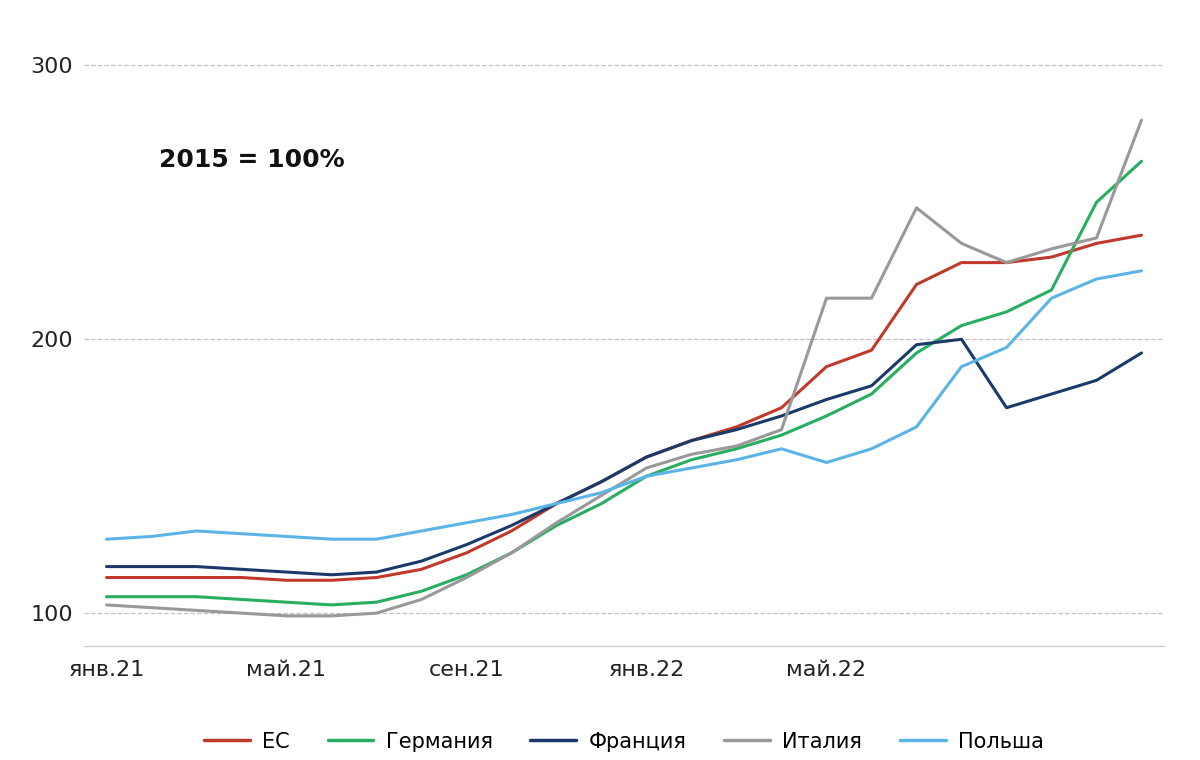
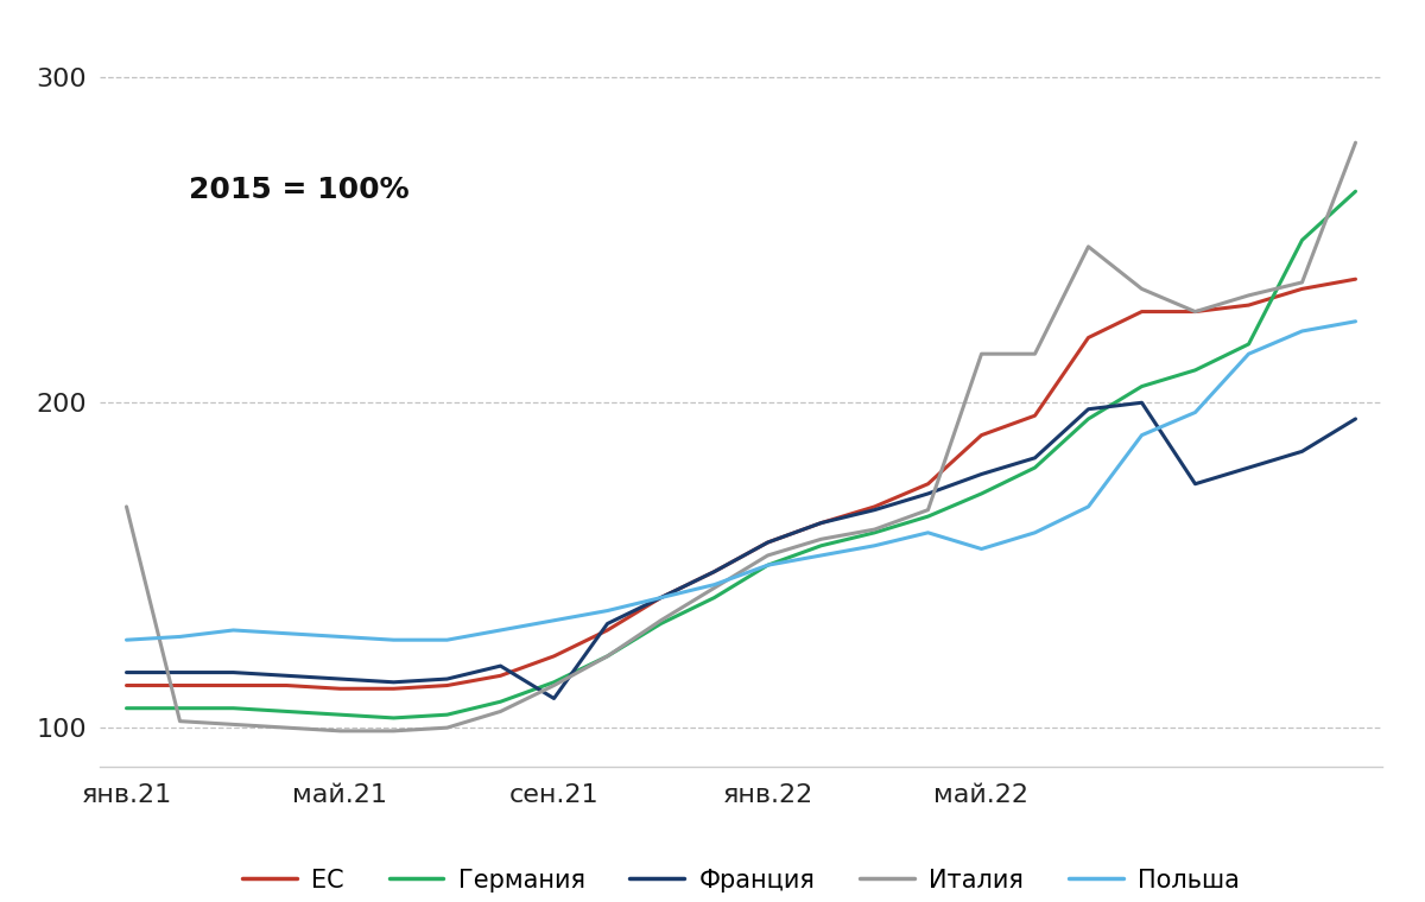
Италия/янв.21: 103 -> 168
Франция/сен.21: 125 -> 109
